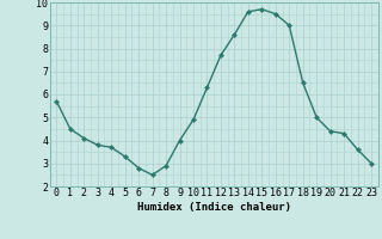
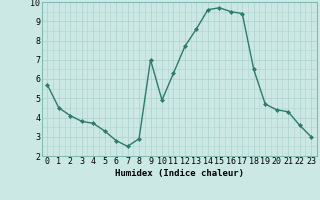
9: 4.0 -> 7.0
17: 9.0 -> 9.4
19: 5.0 -> 4.7
